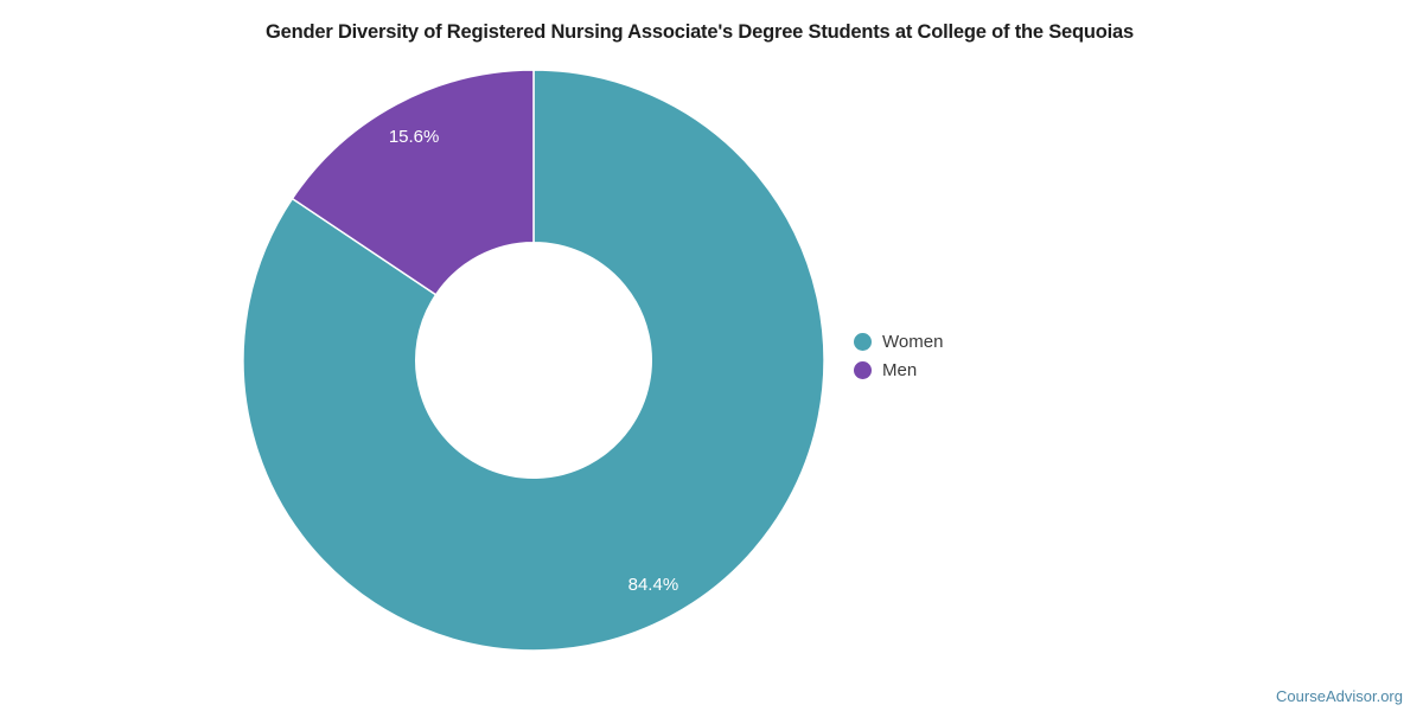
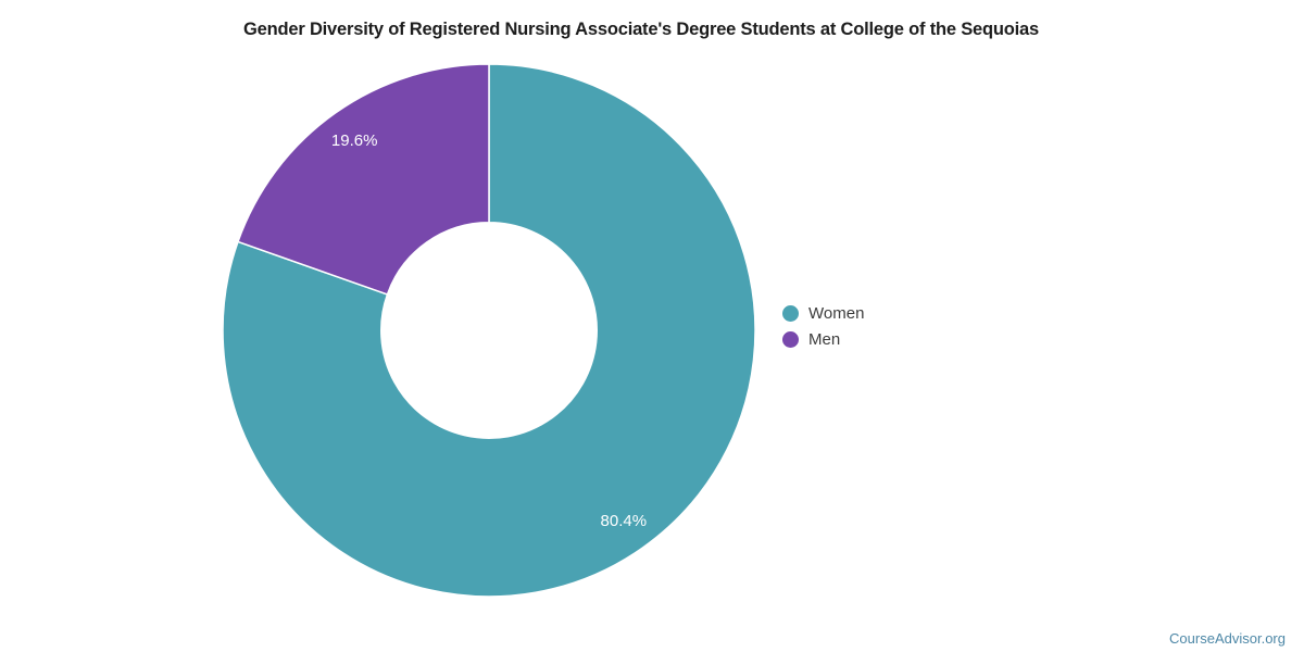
Women: 84.4% -> 80.4%
Men: 15.6% -> 19.6%
